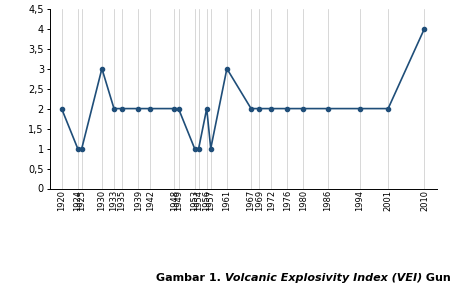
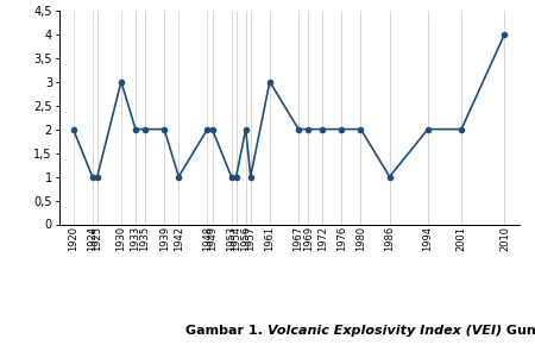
1942: 2 -> 1
1986: 2 -> 1
